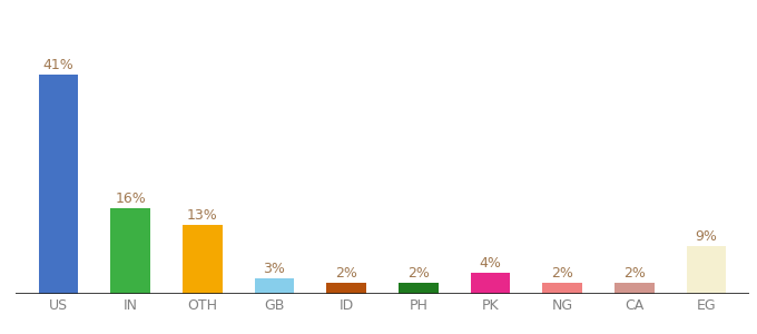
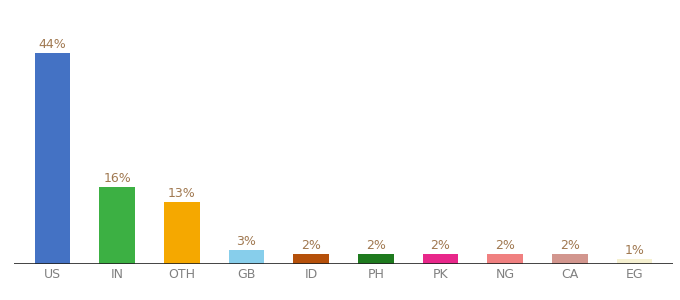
US: 41% -> 44%
PK: 4% -> 2%
EG: 9% -> 1%
